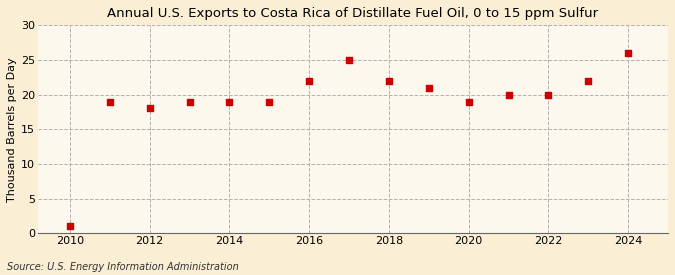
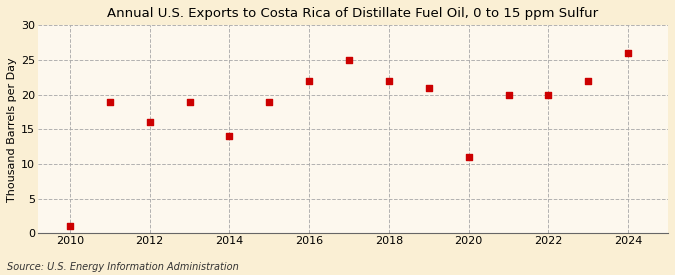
2012: 18 -> 16
2014: 19 -> 14
2020: 19 -> 11
